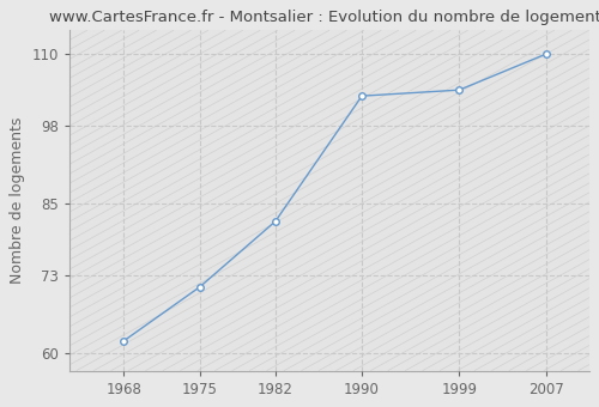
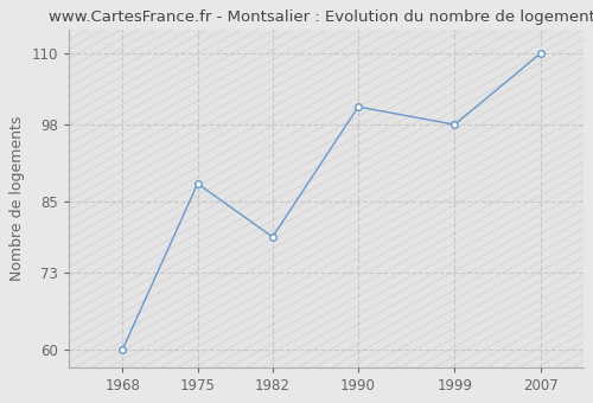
1968: 62 -> 60
1975: 71 -> 88
1982: 82 -> 79
1990: 103 -> 101
1999: 104 -> 98
